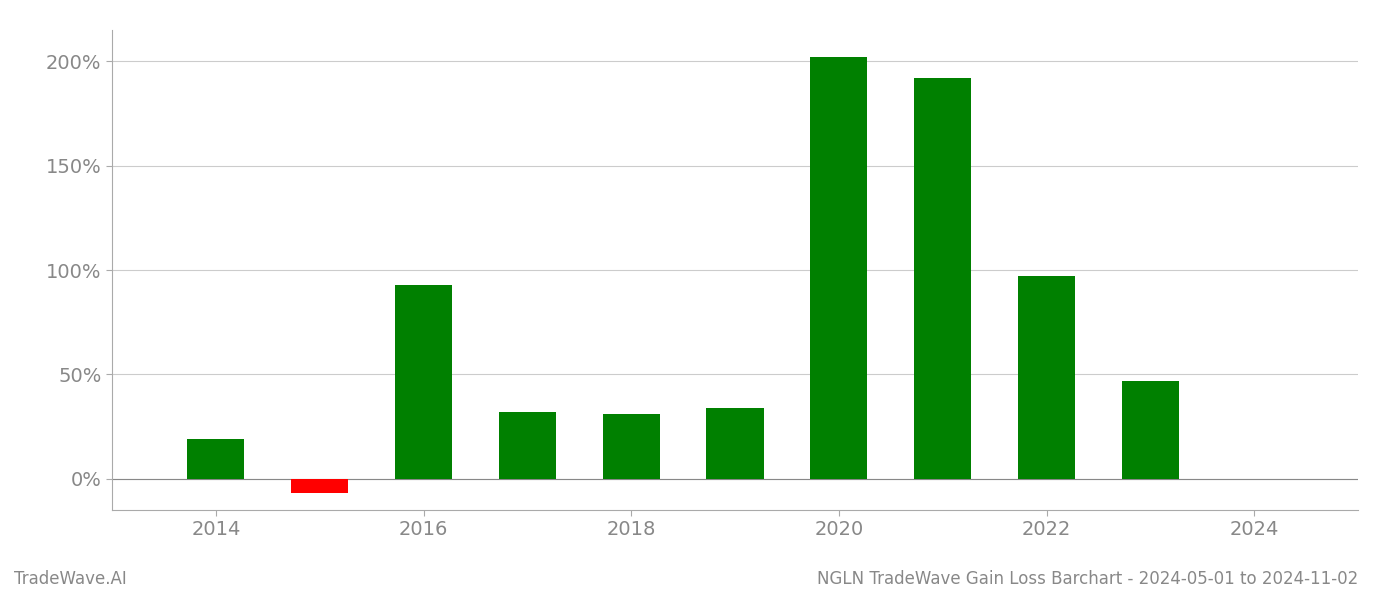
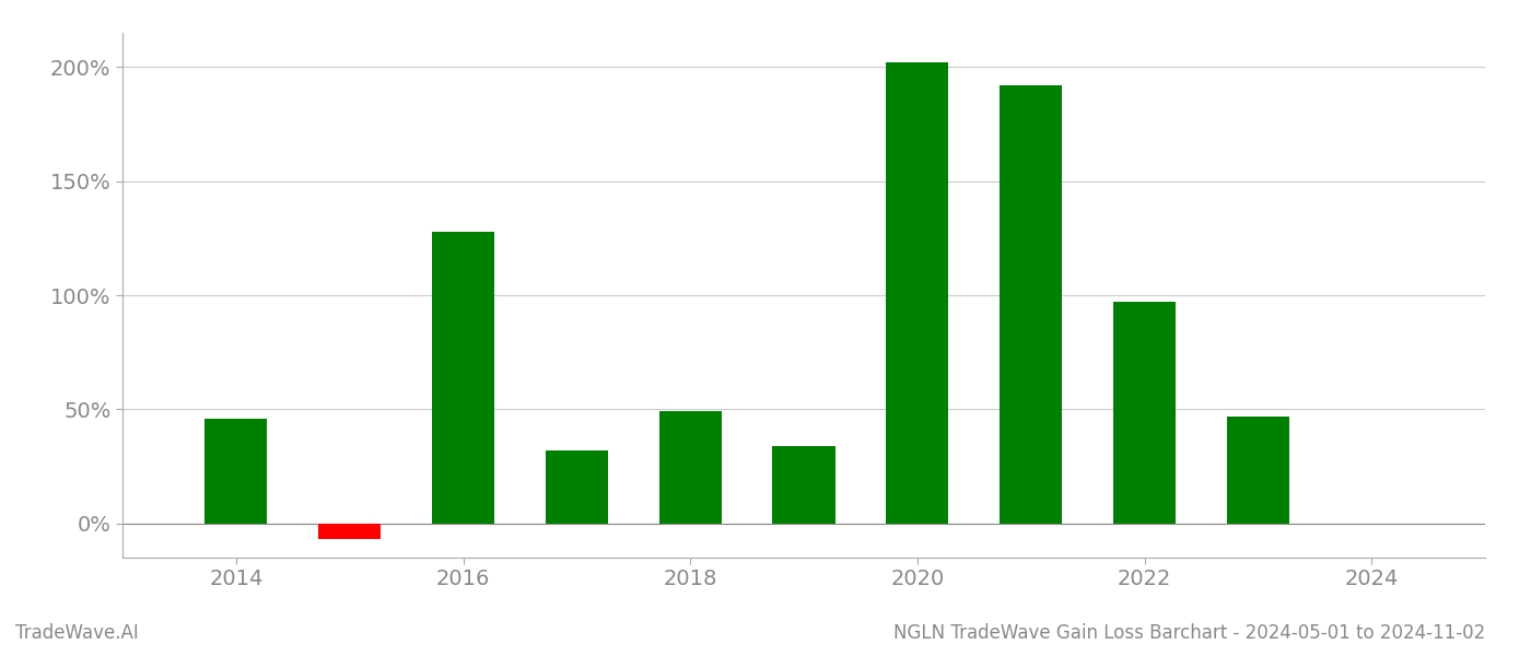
2014: 19% -> 46%
2016: 93% -> 128%
2018: 31% -> 49%
